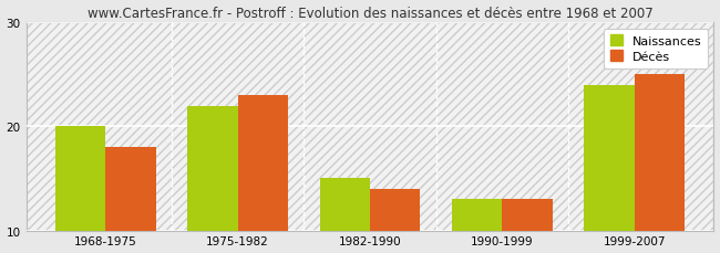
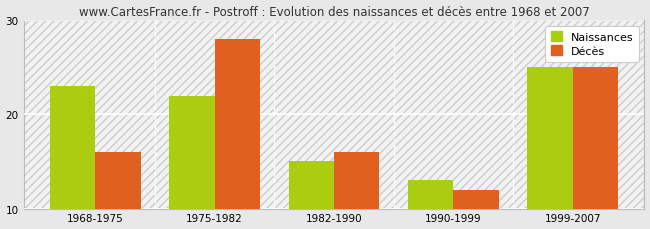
Naissances/1968-1975: 20 -> 23
Décès/1968-1975: 18 -> 16
Décès/1975-1982: 23 -> 28
Décès/1982-1990: 14 -> 16
Décès/1990-1999: 13 -> 12
Naissances/1999-2007: 24 -> 25
